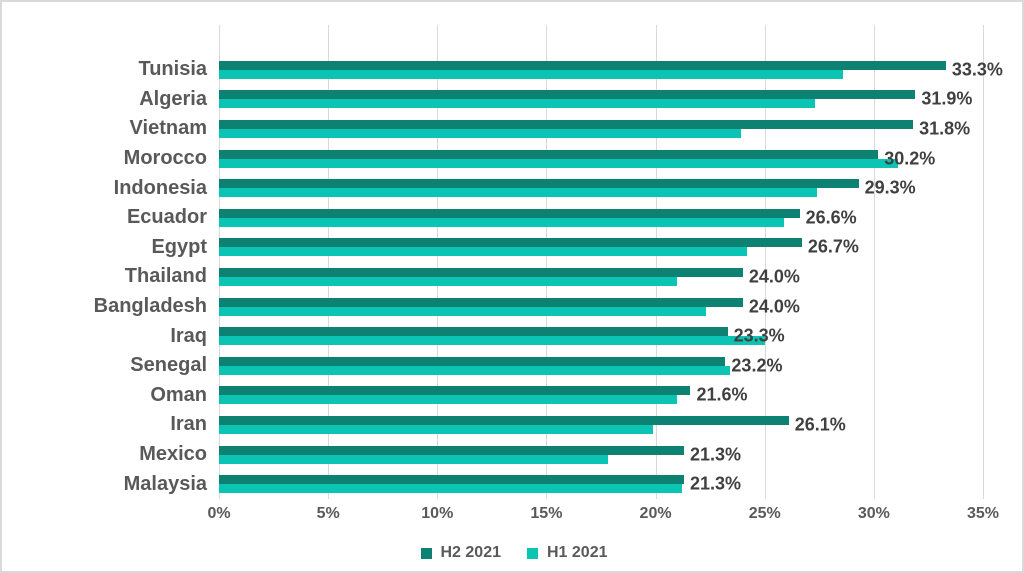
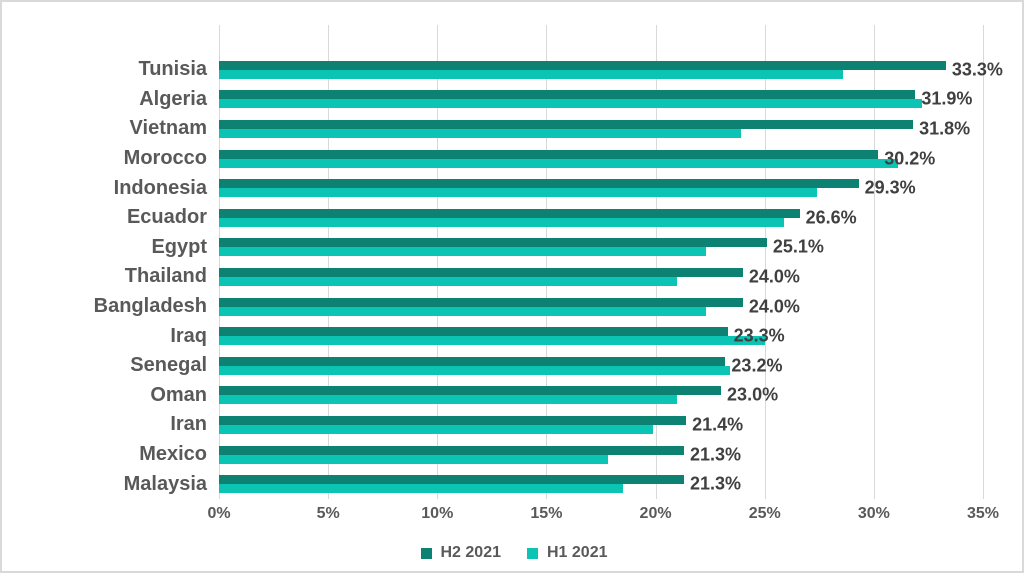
H1 2021/Algeria: 27.3% -> 32.2%
H2 2021/Egypt: 26.7% -> 25.1%
H1 2021/Egypt: 24.2% -> 22.3%
H2 2021/Oman: 21.6% -> 23.0%
H2 2021/Iran: 26.1% -> 21.4%
H1 2021/Malaysia: 21.2% -> 18.5%
